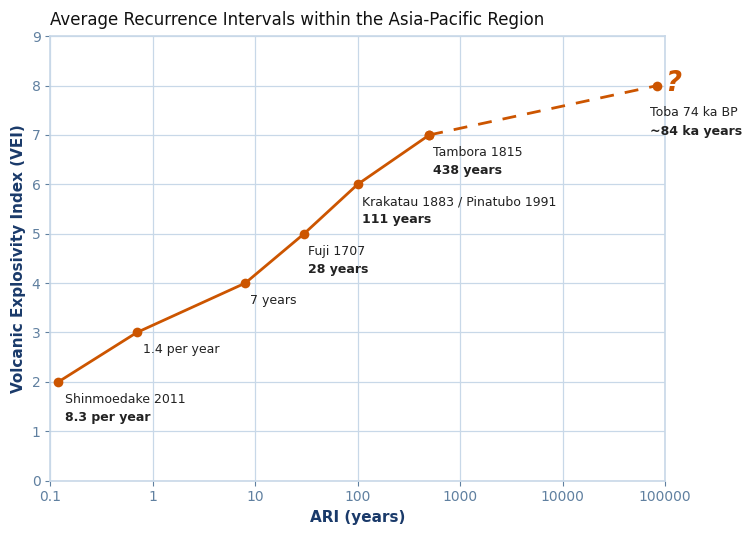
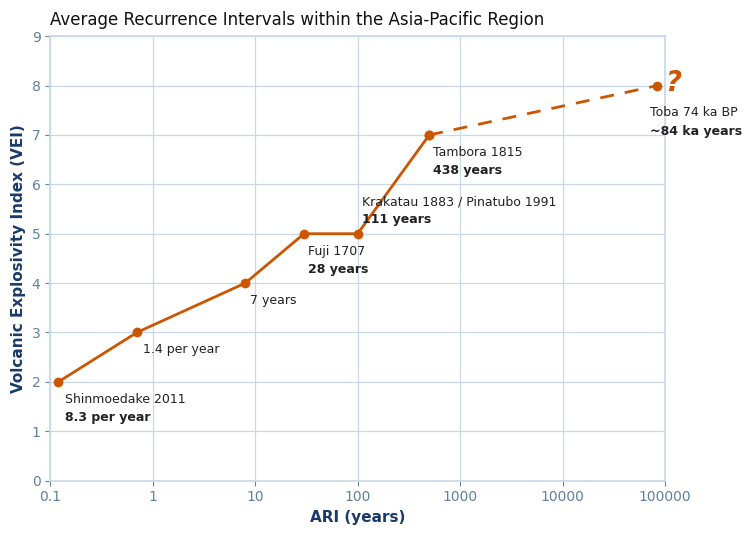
100: 6 -> 5
